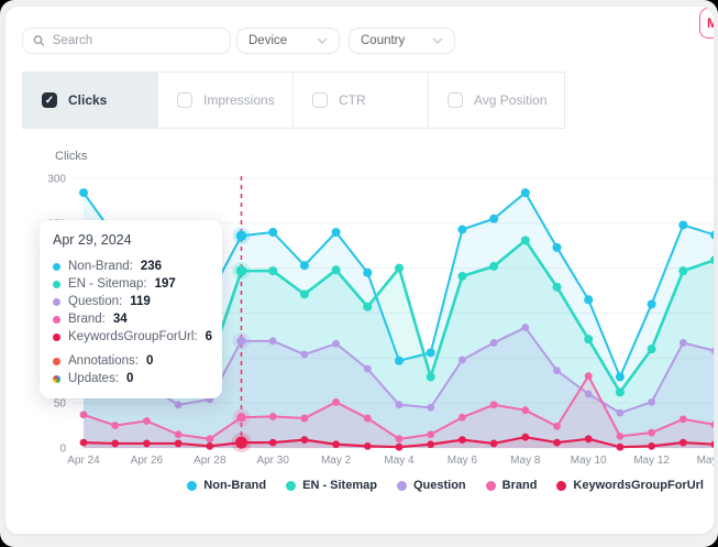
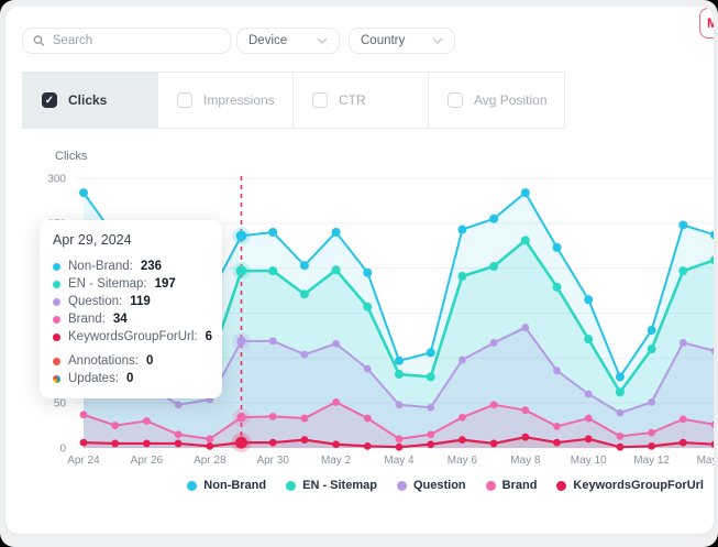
EN - Sitemap/May 4: 200 -> 80
Brand/May 10: 80 -> 30
Non-Brand/May 12: 160 -> 130
